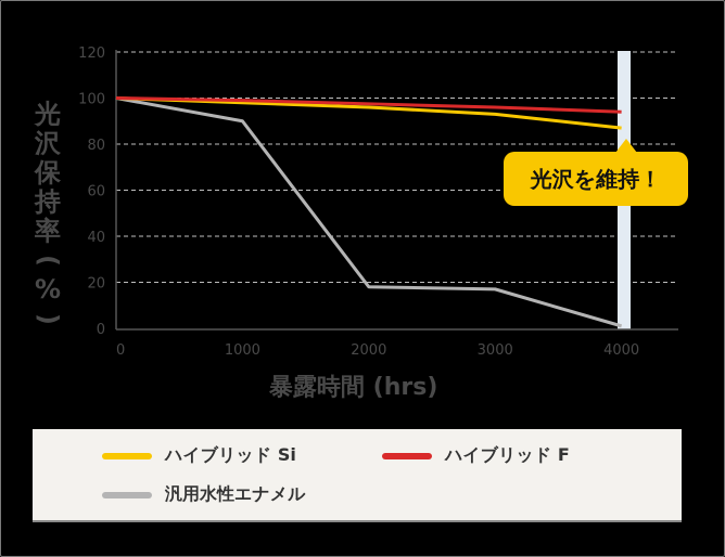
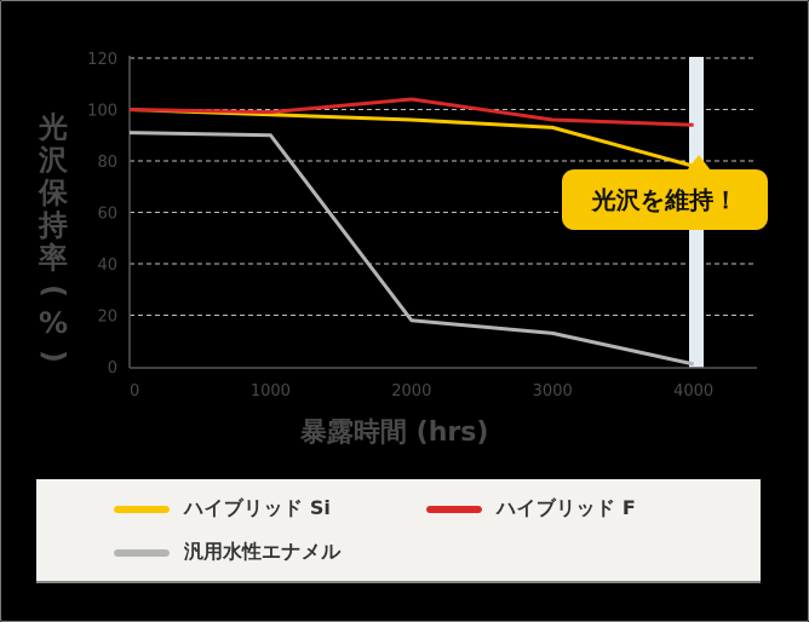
汎用水性エナメル/0: 100 -> 91
ハイブリッド F/2000: 98 -> 104
汎用水性エナメル/3000: 17 -> 13
ハイブリッド Si/4000: 87 -> 78
